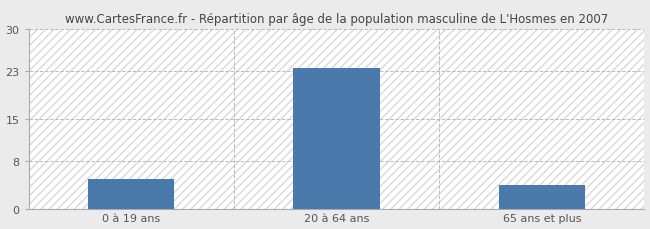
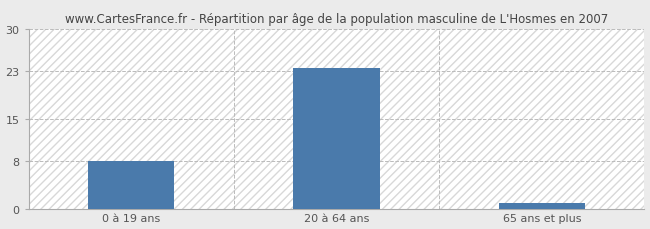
0 à 19 ans: 5.0 -> 8.0
65 ans et plus: 4.0 -> 1.0
